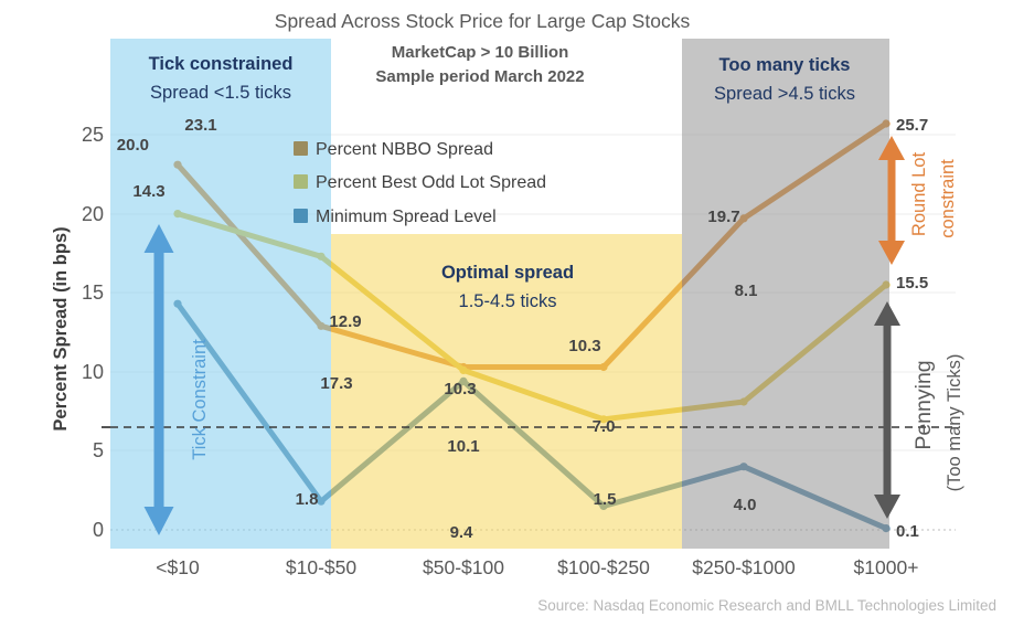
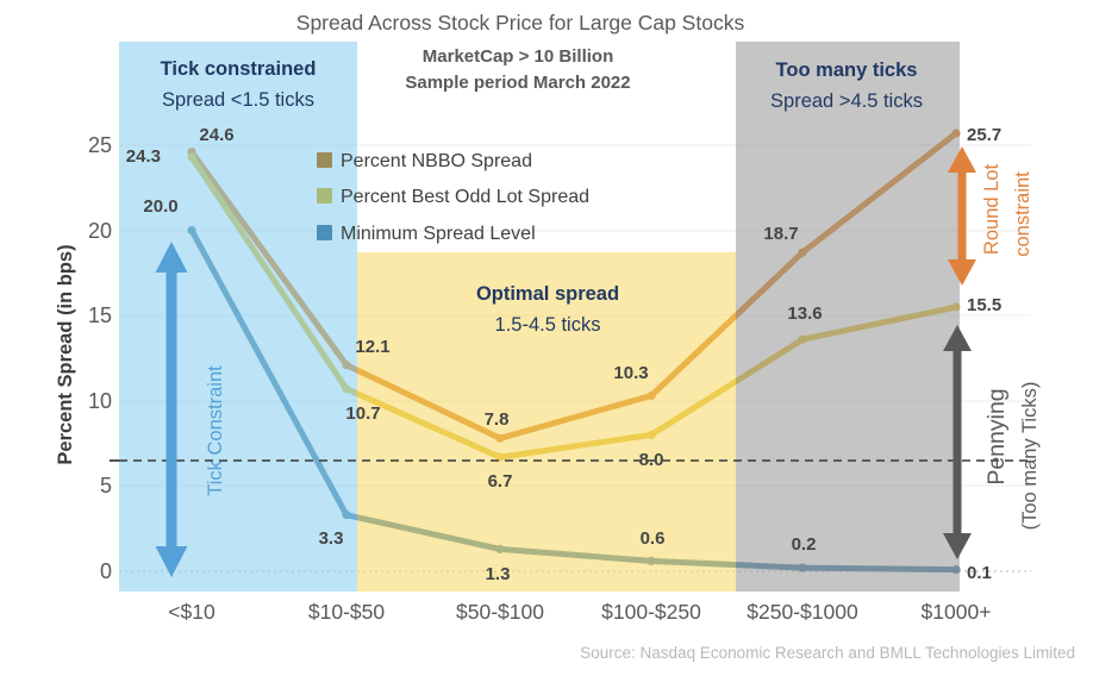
Percent NBBO Spread/<$10: 23.1 -> 24.6
Percent Best Odd Lot Spread/<$10: 20.0 -> 24.3
Minimum Spread Level/<$10: 14.3 -> 20.0
Percent NBBO Spread/$10-$50: 12.9 -> 12.1
Percent Best Odd Lot Spread/$10-$50: 17.3 -> 10.7
Minimum Spread Level/$10-$50: 1.8 -> 3.3
Percent NBBO Spread/$50-$100: 10.3 -> 7.8
Percent Best Odd Lot Spread/$50-$100: 10.1 -> 6.7
Minimum Spread Level/$50-$100: 9.4 -> 1.3
Percent Best Odd Lot Spread/$100-$250: 7.0 -> 8.0
Minimum Spread Level/$100-$250: 1.5 -> 0.6
Percent NBBO Spread/$250-$1000: 19.7 -> 18.7
Percent Best Odd Lot Spread/$250-$1000: 8.1 -> 13.6
Minimum Spread Level/$250-$1000: 4.0 -> 0.2
